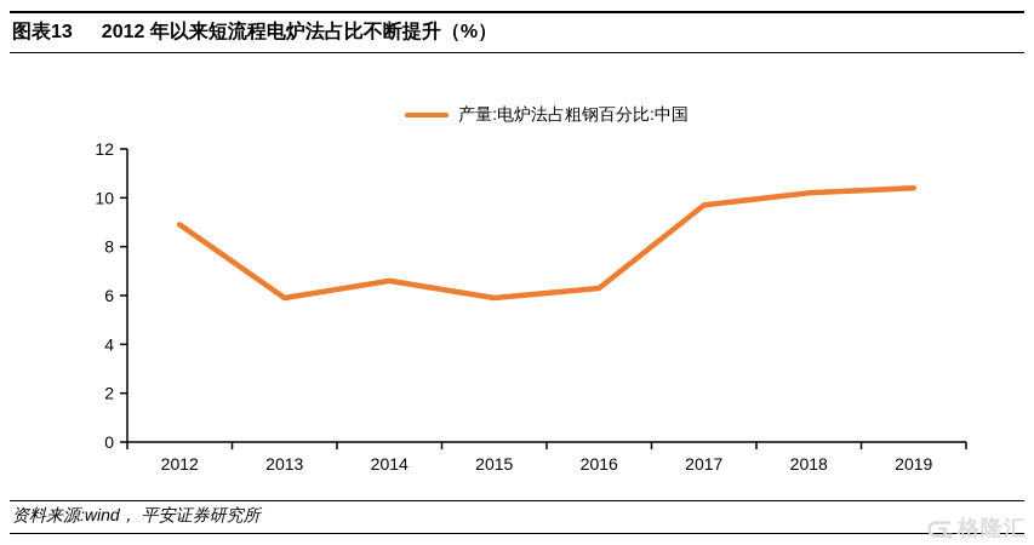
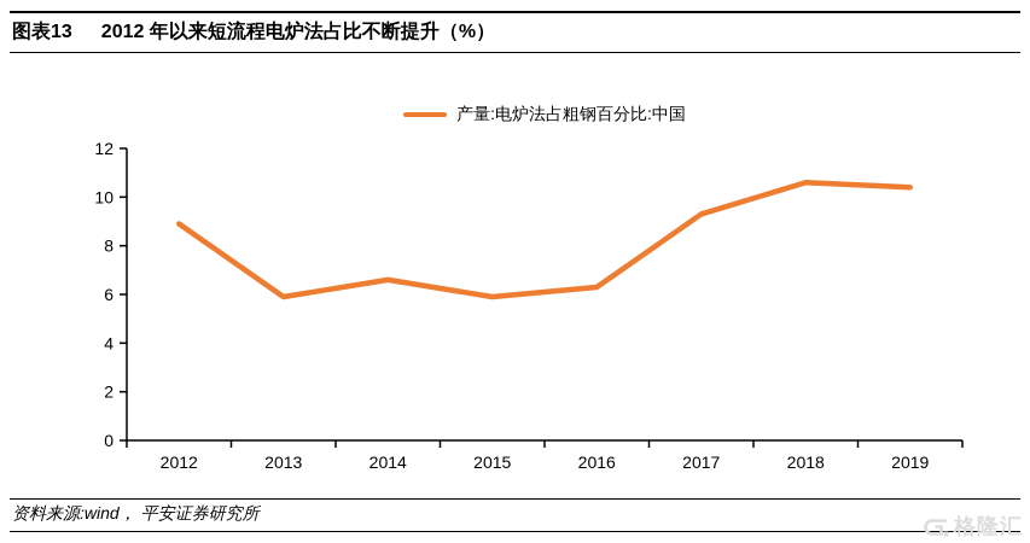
2017: 9.7 -> 9.3
2018: 10.2 -> 10.6
